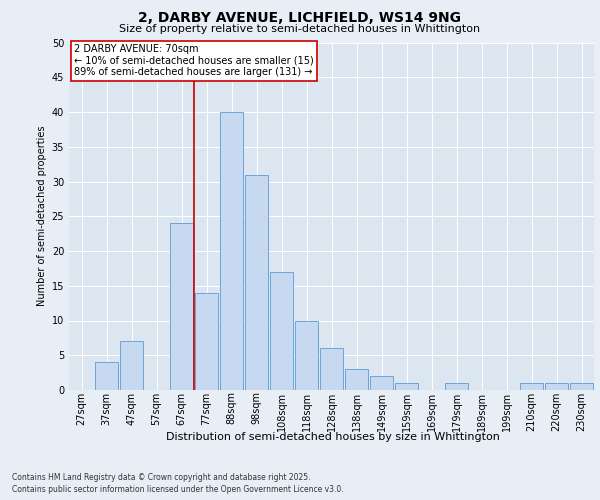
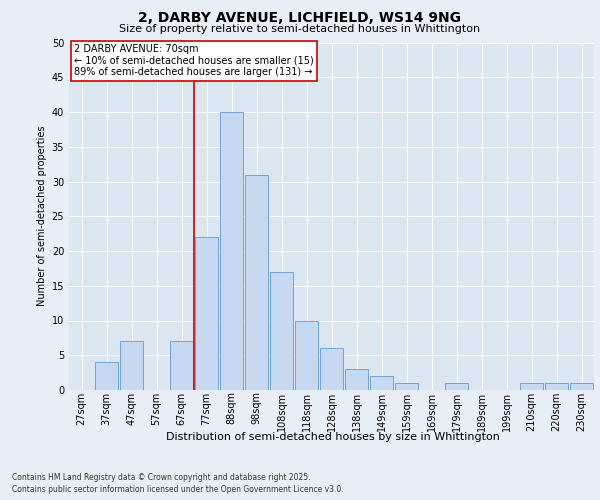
67sqm: 24 -> 7
77sqm: 14 -> 22
